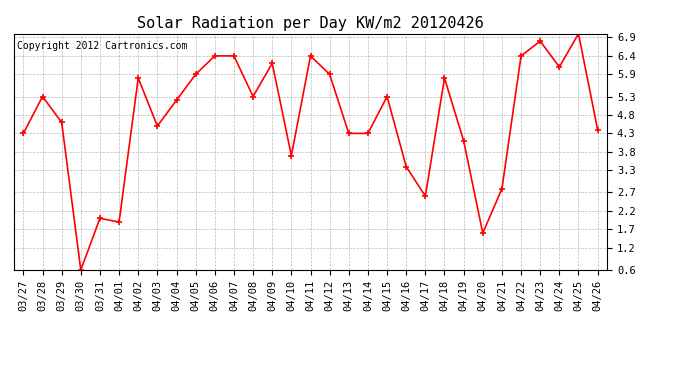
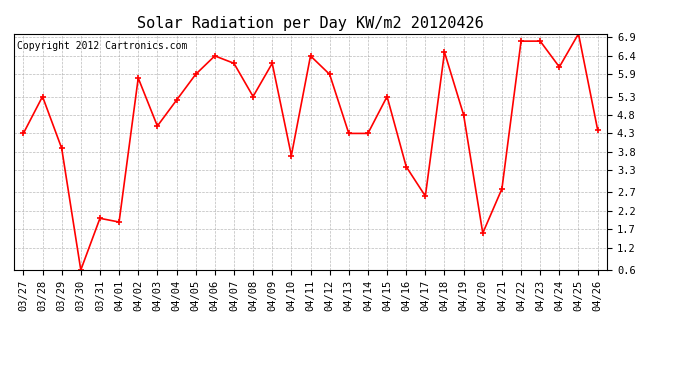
03/29: 4.6 -> 3.9
04/07: 6.4 -> 6.2
04/18: 5.8 -> 6.5
04/19: 4.1 -> 4.8
04/22: 6.4 -> 6.8
